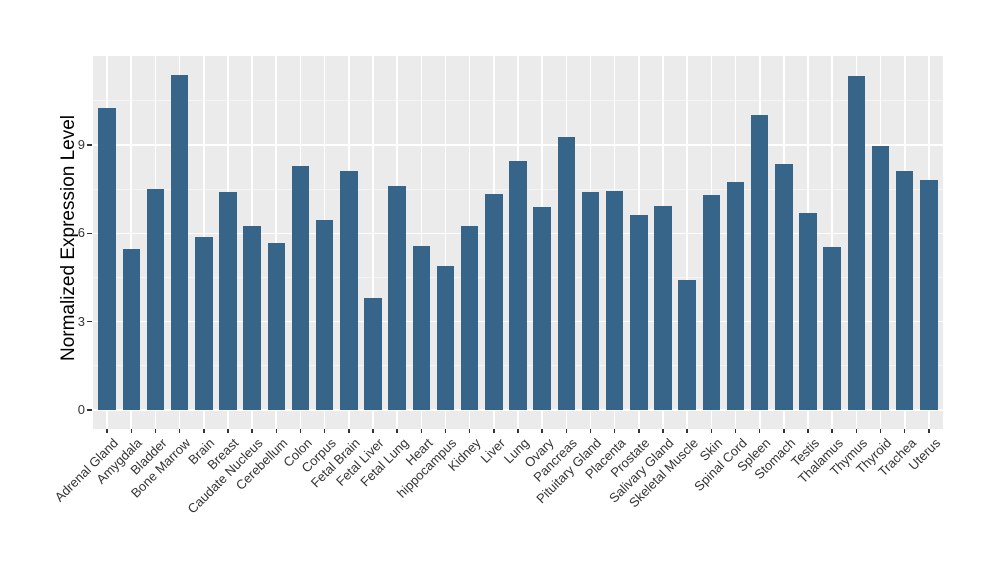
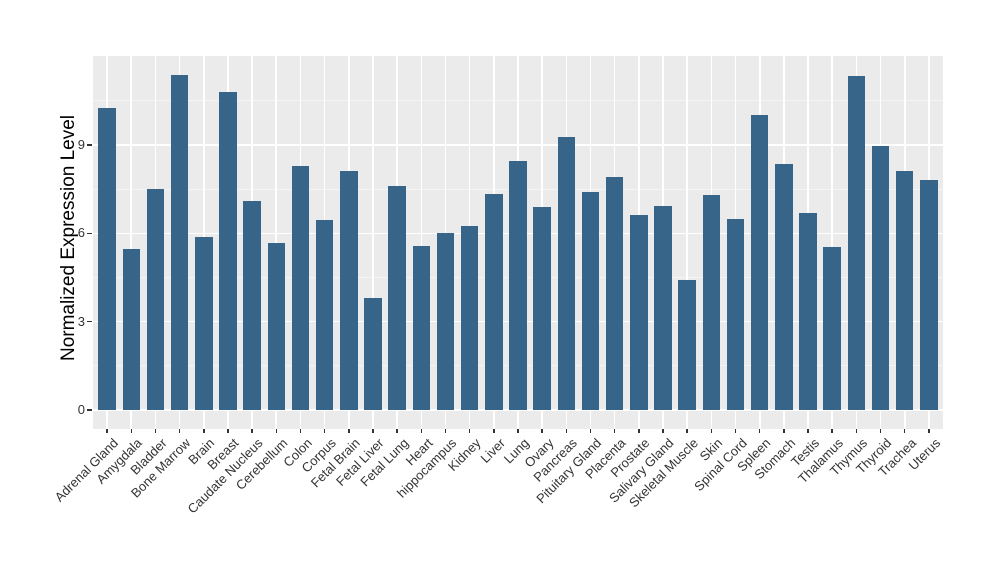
Breast: 7.4 -> 10.8
Caudate Nucleus: 6.2 -> 7.1
hippocampus: 4.9 -> 6.0
Placenta: 7.4 -> 7.9
Spinal Cord: 7.8 -> 6.5
